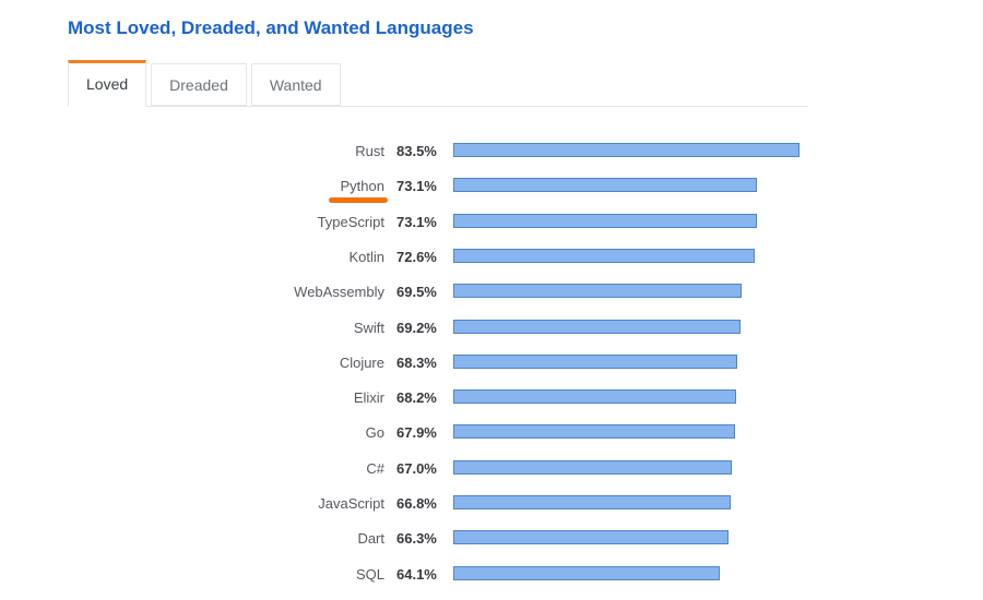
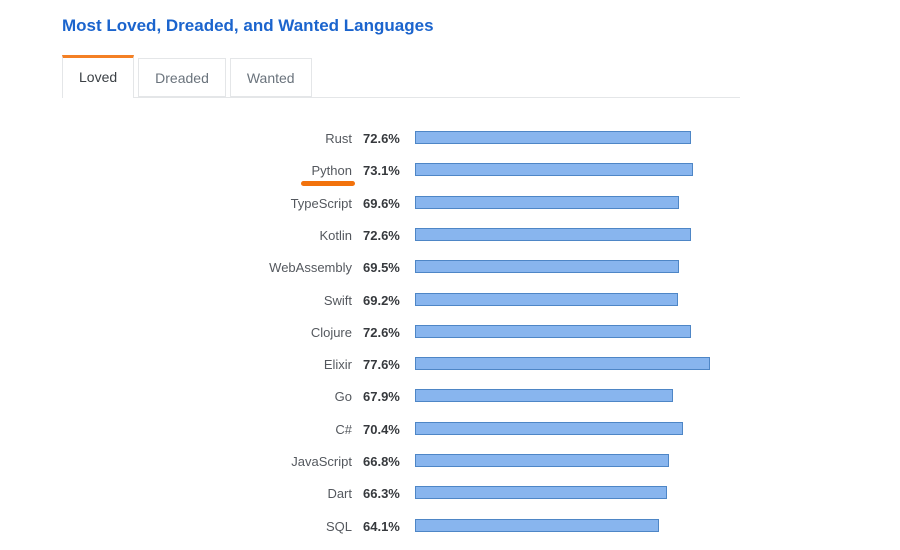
Rust: 83.5% -> 72.6%
TypeScript: 73.1% -> 69.6%
Clojure: 68.3% -> 72.6%
Elixir: 68.2% -> 77.6%
C#: 67.0% -> 70.4%
